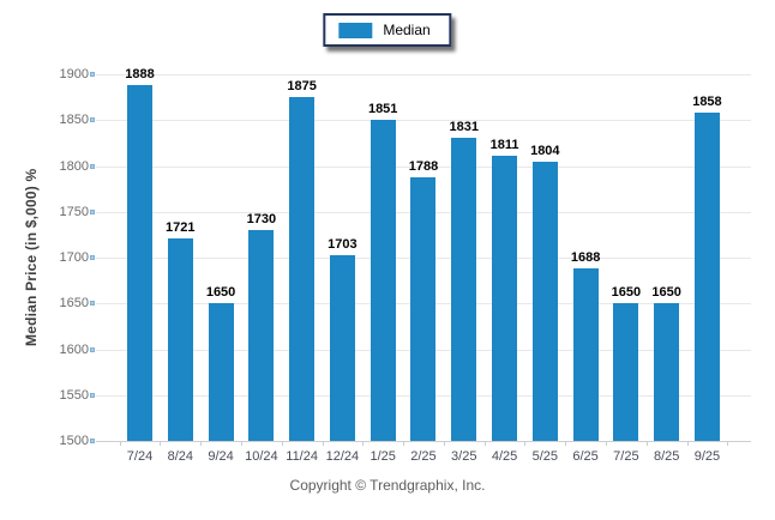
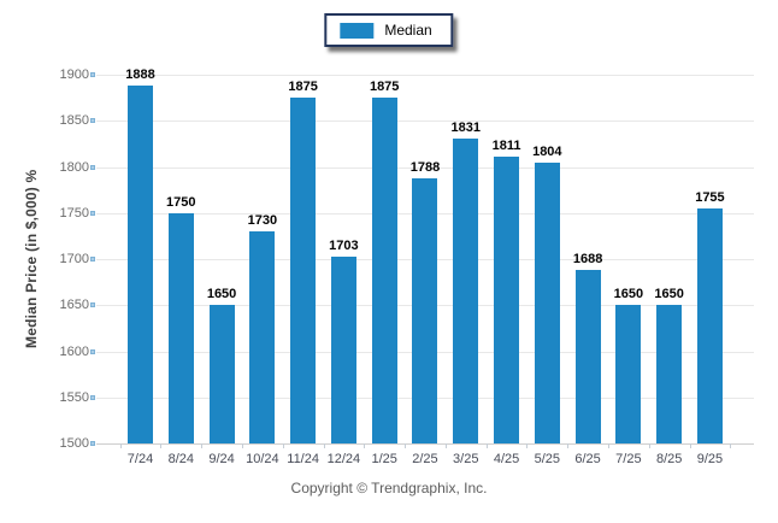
8/24: 1721 -> 1750
1/25: 1851 -> 1875
9/25: 1858 -> 1755
